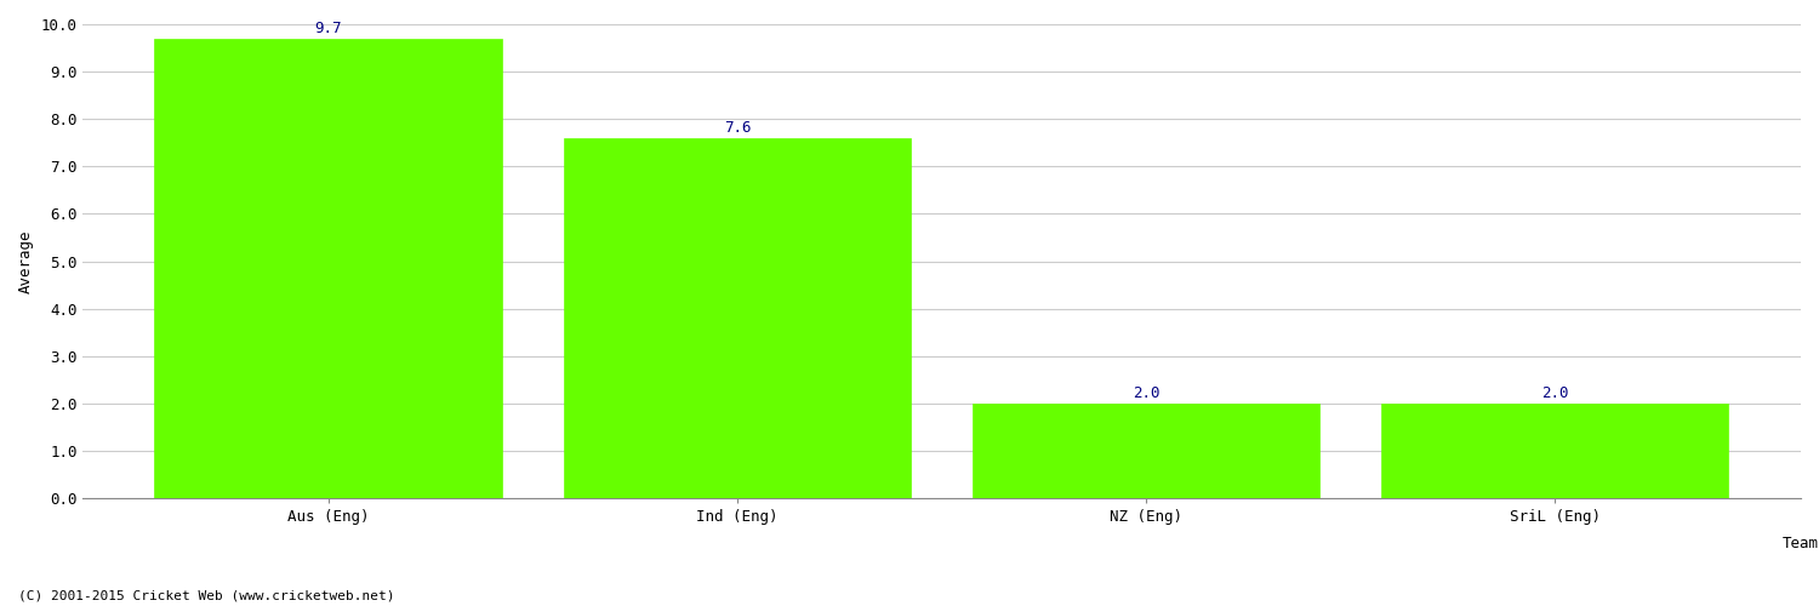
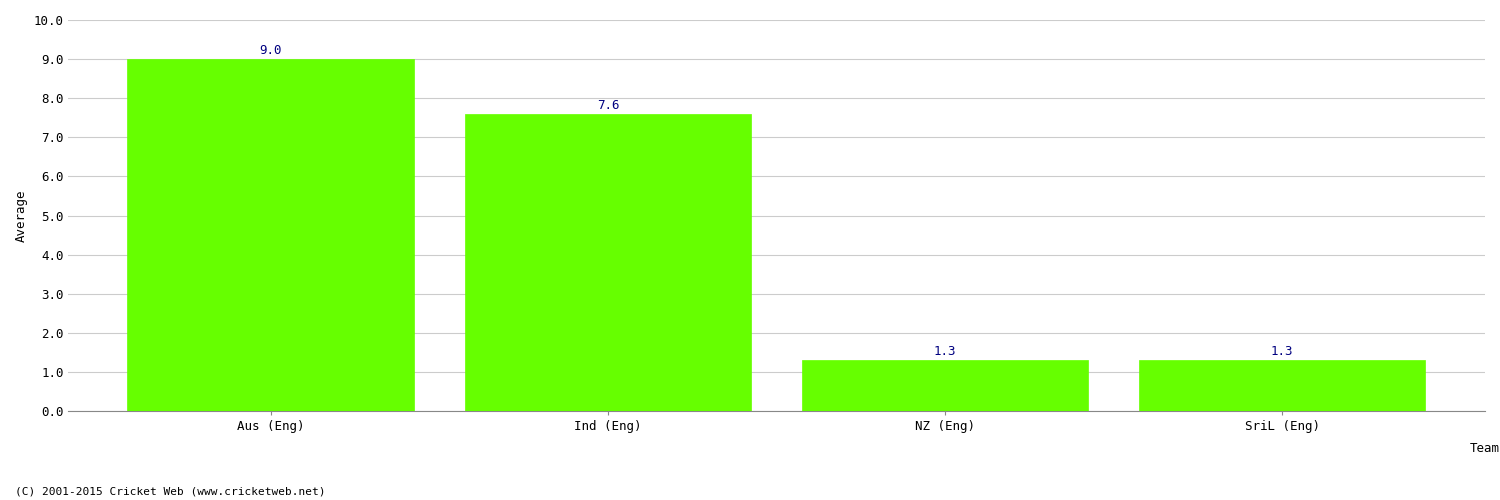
Aus (Eng): 9.7 -> 9.0
NZ (Eng): 2.0 -> 1.3
SriL (Eng): 2.0 -> 1.3
